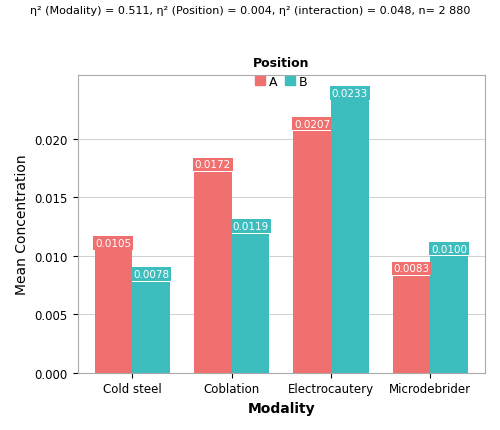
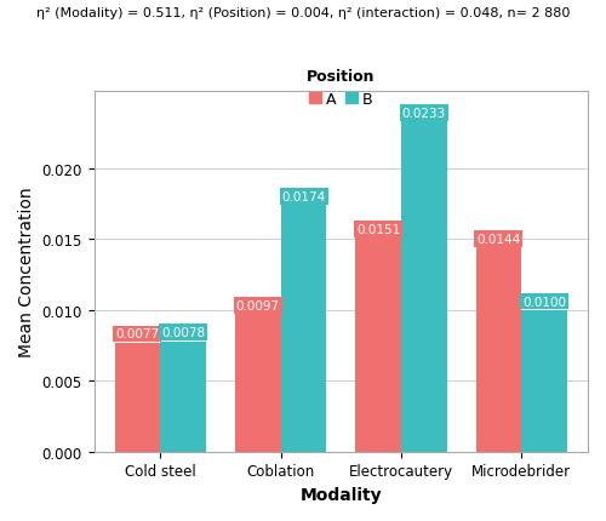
A/Cold steel: 0.0105 -> 0.0077
A/Coblation: 0.0172 -> 0.0097
B/Coblation: 0.0119 -> 0.0174
A/Electrocautery: 0.0207 -> 0.0151
A/Microdebrider: 0.0083 -> 0.0144
